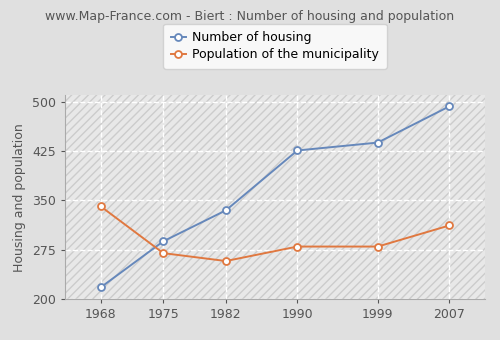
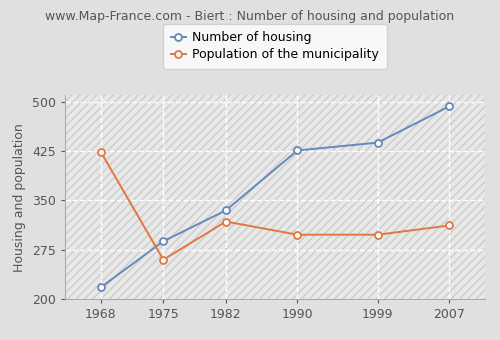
Population of the municipality/1968: 341 -> 424
Population of the municipality/1975: 270 -> 260
Population of the municipality/1982: 258 -> 318
Population of the municipality/1990: 280 -> 298
Population of the municipality/1999: 280 -> 298
